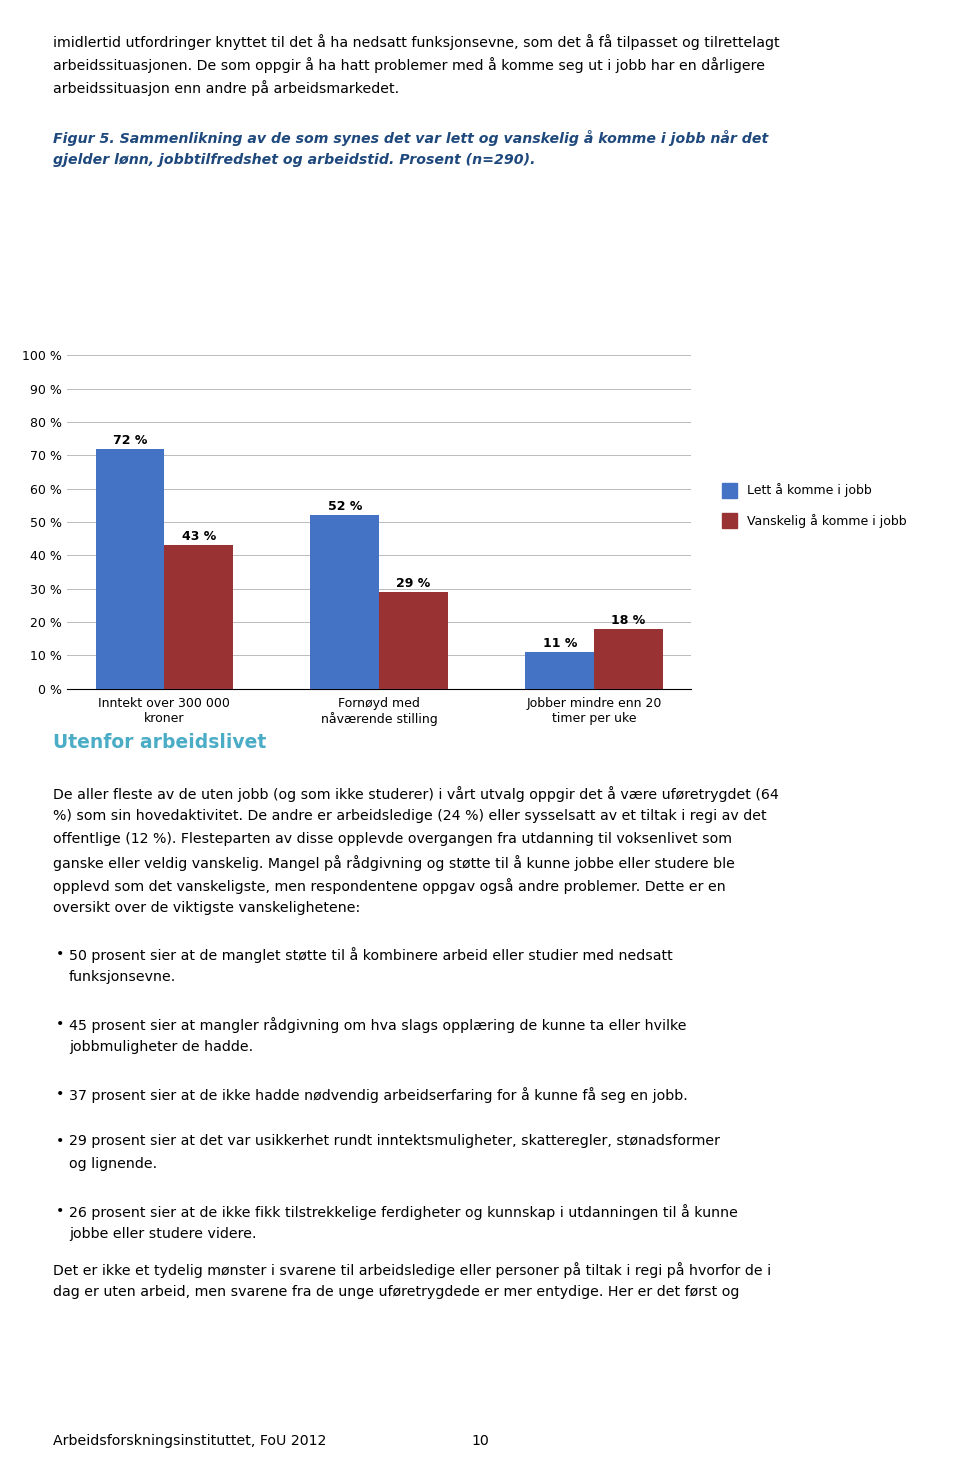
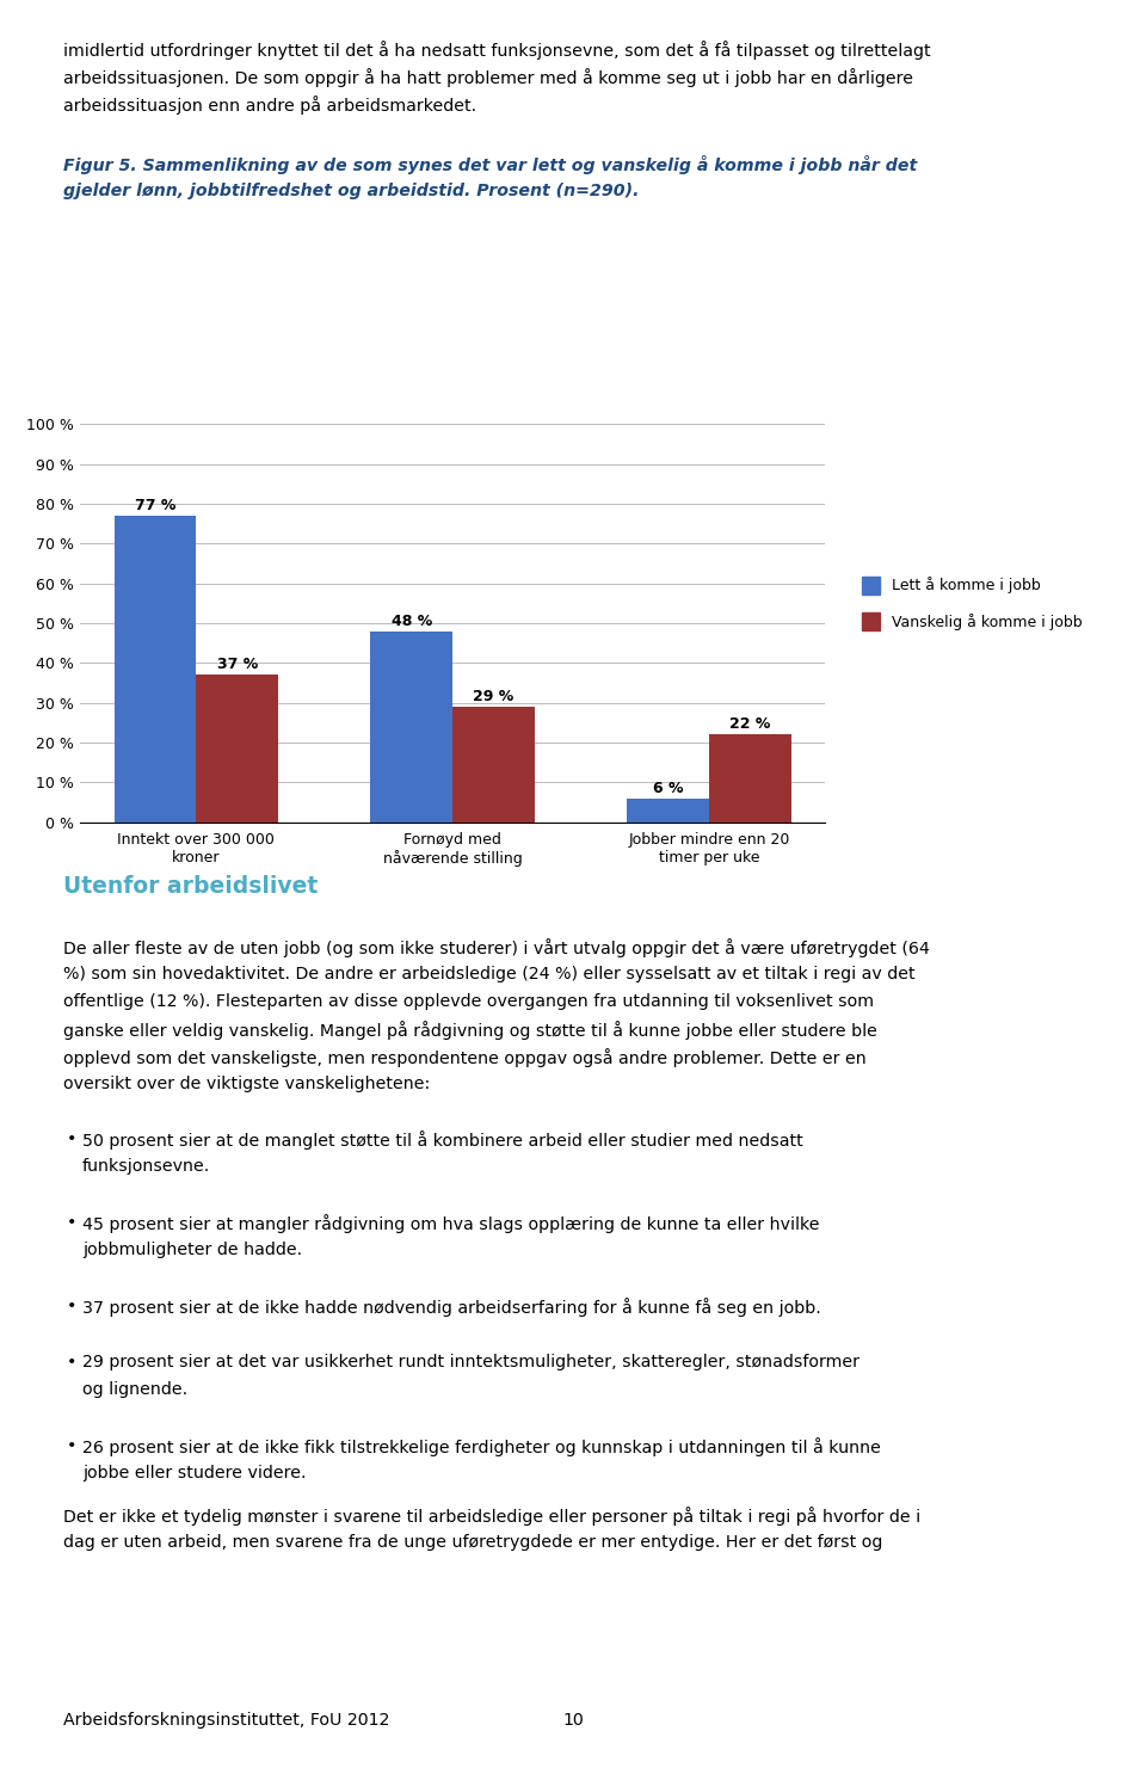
Lett å komme i jobb/Inntekt over 300 000 kroner: 72 -> 77
Vanskelig å komme i jobb/Inntekt over 300 000 kroner: 43 -> 37
Lett å komme i jobb/Fornøyd med nåværende stilling: 52 -> 48
Lett å komme i jobb/Jobber mindre enn 20 timer per uke: 11 -> 6
Vanskelig å komme i jobb/Jobber mindre enn 20 timer per uke: 18 -> 22
